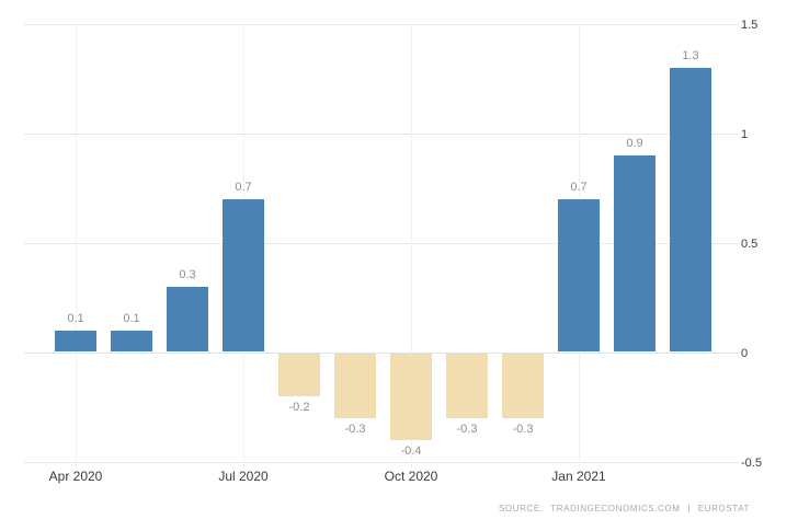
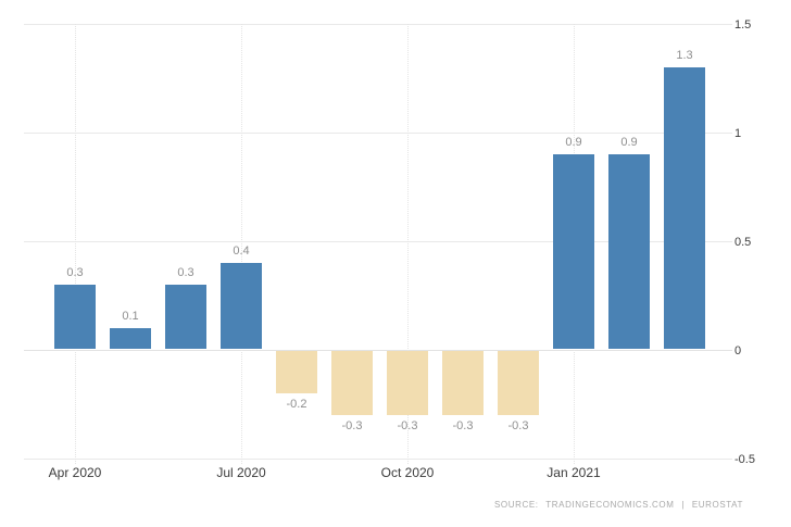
Apr 2020: 0.1 -> 0.3
Jul 2020: 0.7 -> 0.4
Oct 2020: -0.4 -> -0.3
Jan 2021: 0.7 -> 0.9
